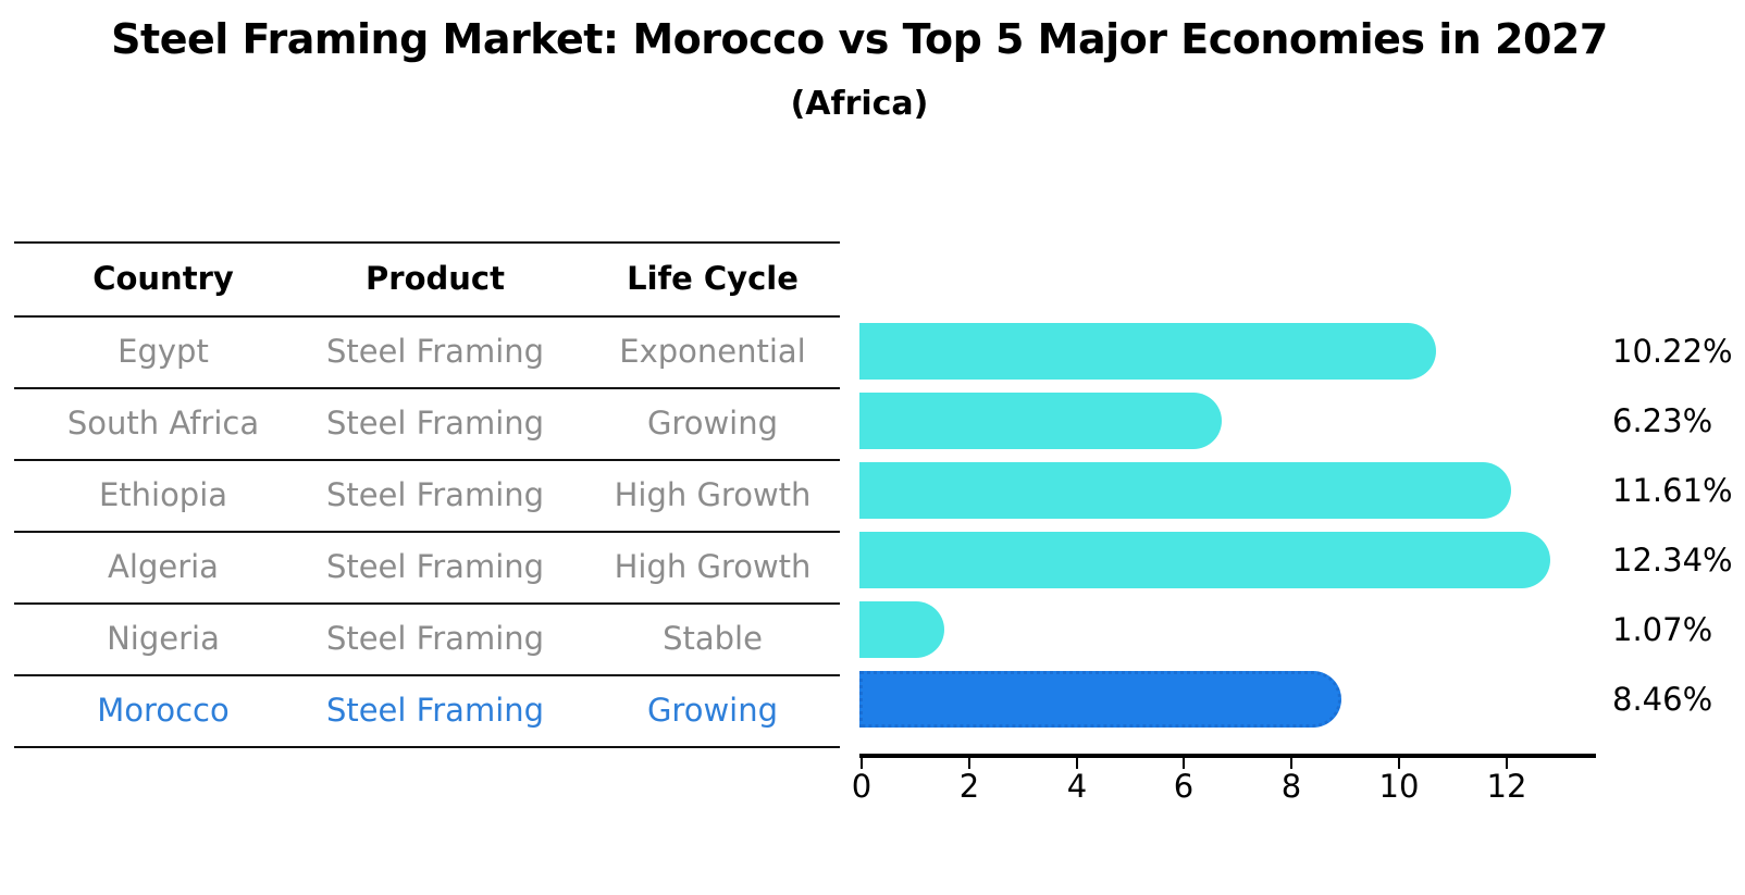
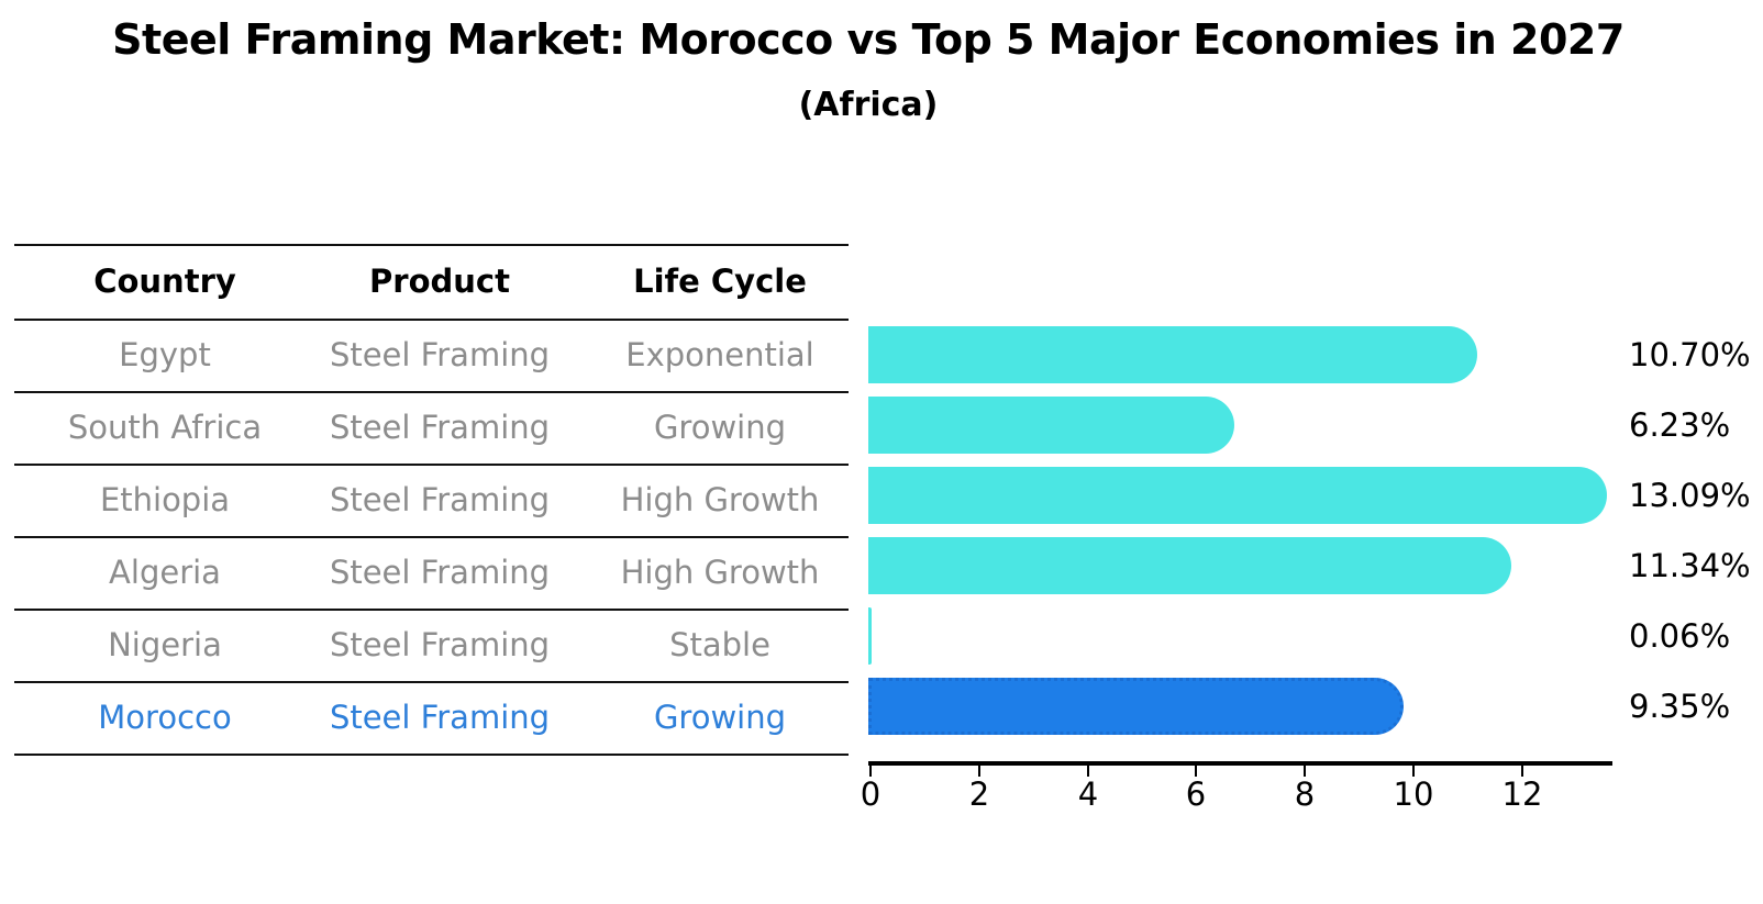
Egypt: 10.22% -> 10.70%
Ethiopia: 11.61% -> 13.09%
Algeria: 12.34% -> 11.34%
Nigeria: 1.07% -> 0.06%
Morocco: 8.46% -> 9.35%
